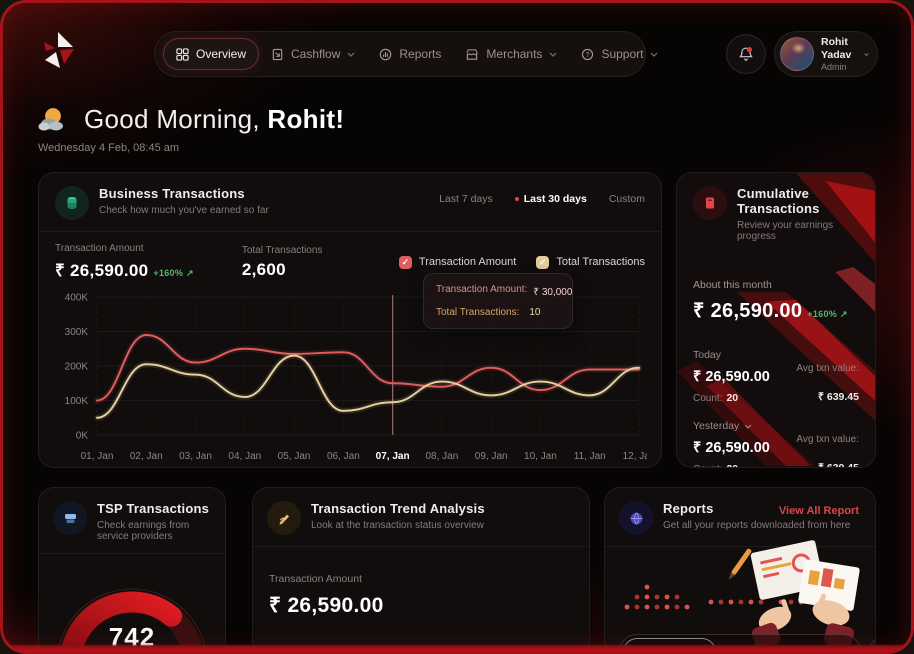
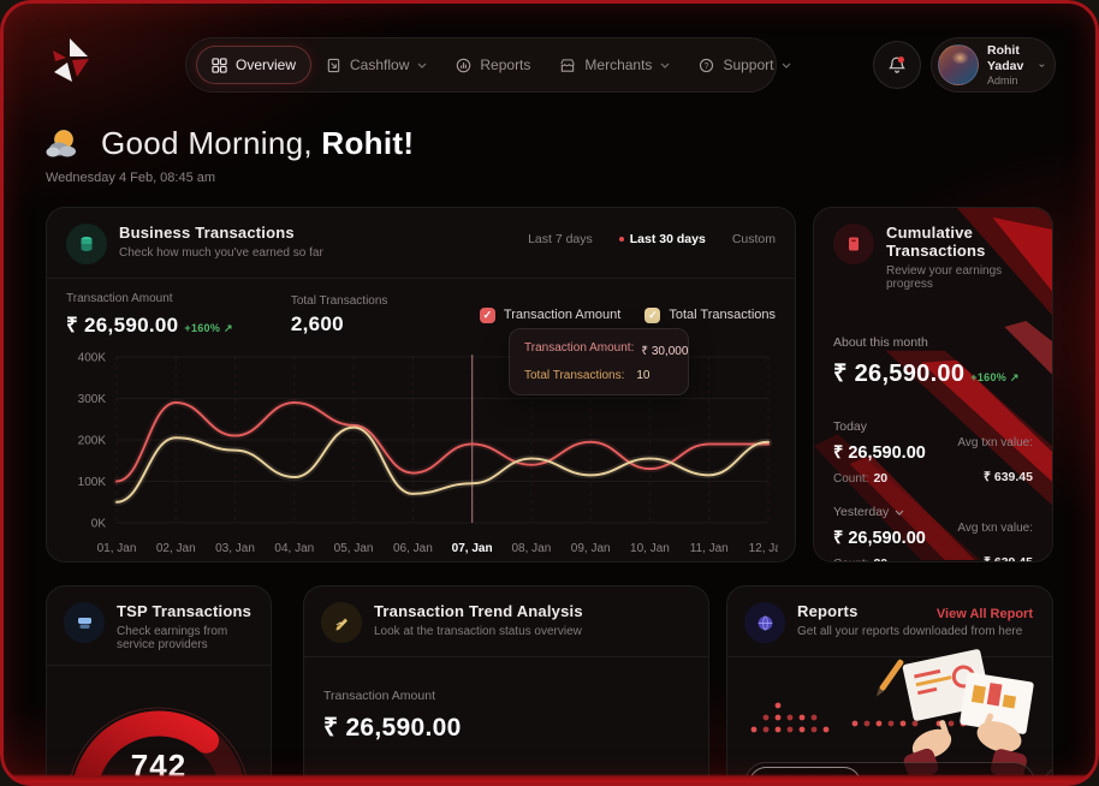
Transaction Amount/04, Jan: 250K -> 290K
Transaction Amount/06, Jan: 240K -> 120K
Transaction Amount/07, Jan: 150K -> 190K
